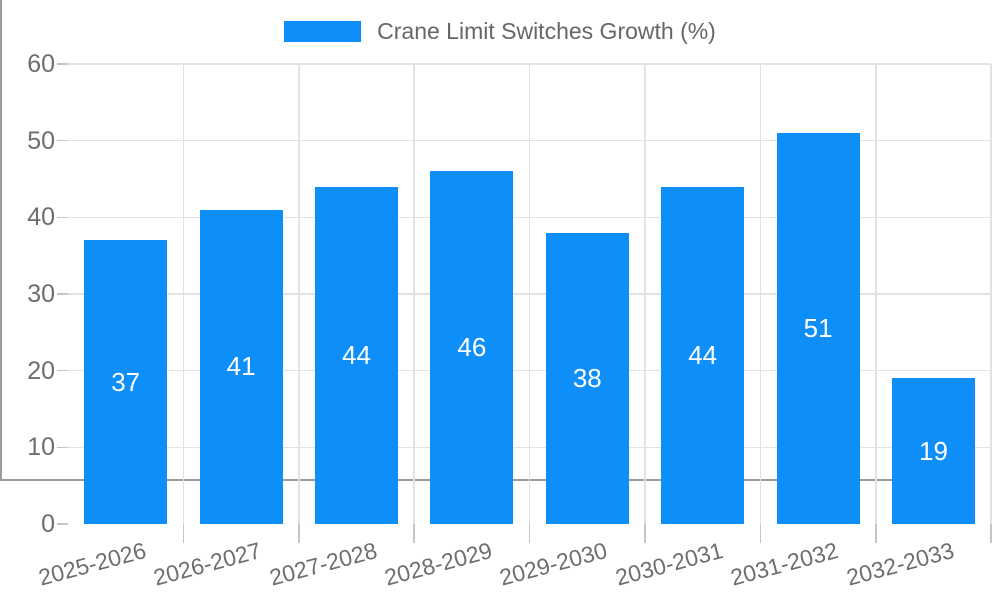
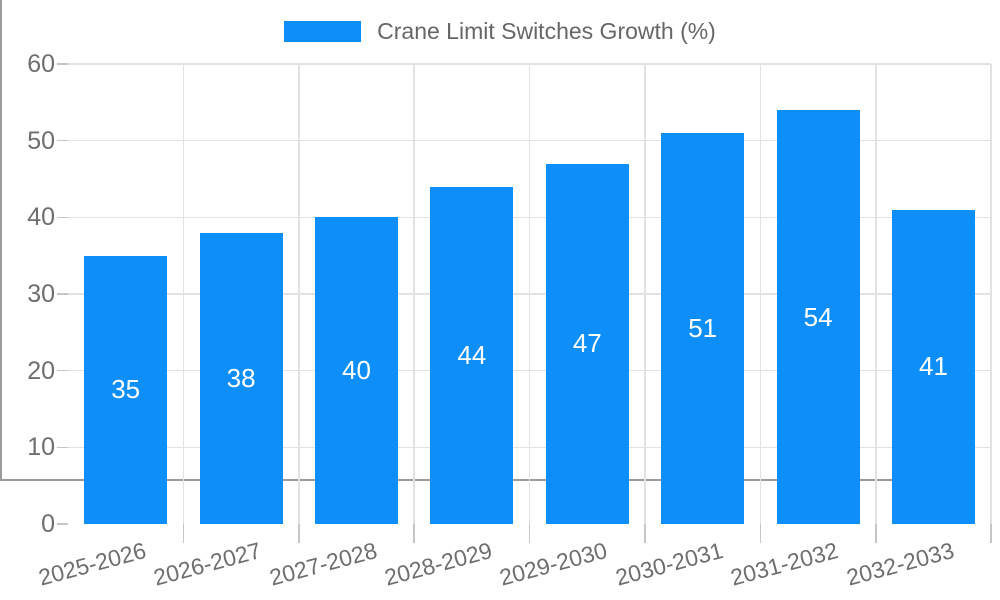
2025-2026: 37 -> 35
2026-2027: 41 -> 38
2027-2028: 44 -> 40
2028-2029: 46 -> 44
2029-2030: 38 -> 47
2030-2031: 44 -> 51
2031-2032: 51 -> 54
2032-2033: 19 -> 41
